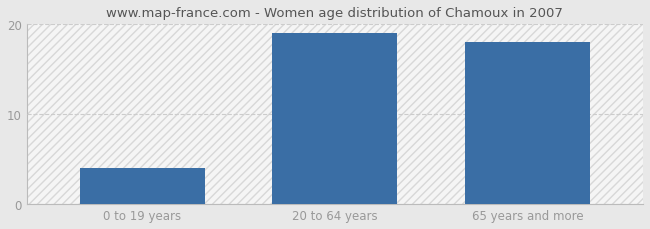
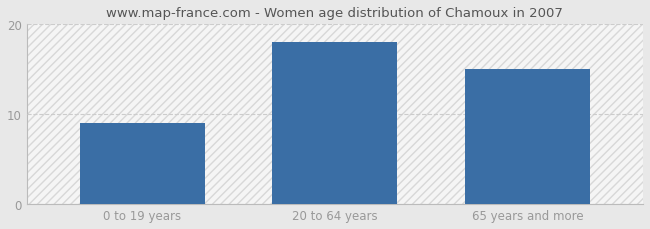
0 to 19 years: 4 -> 9
20 to 64 years: 19 -> 18
65 years and more: 18 -> 15
